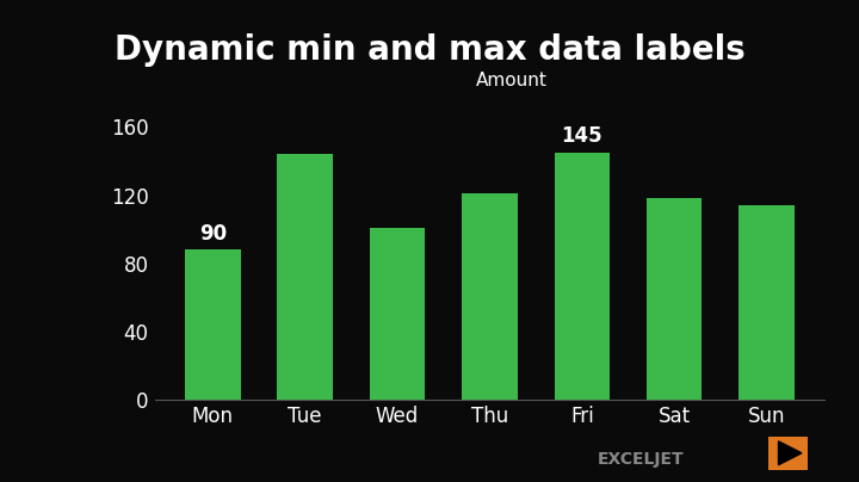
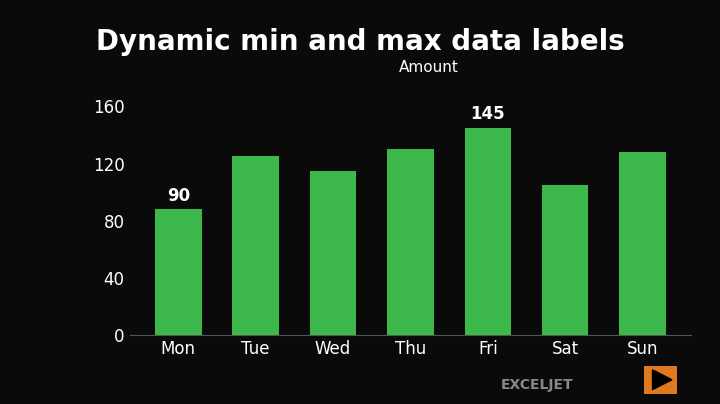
Tue: 144 -> 125
Wed: 101 -> 115
Thu: 121 -> 130
Sat: 118 -> 105
Sun: 114 -> 128
